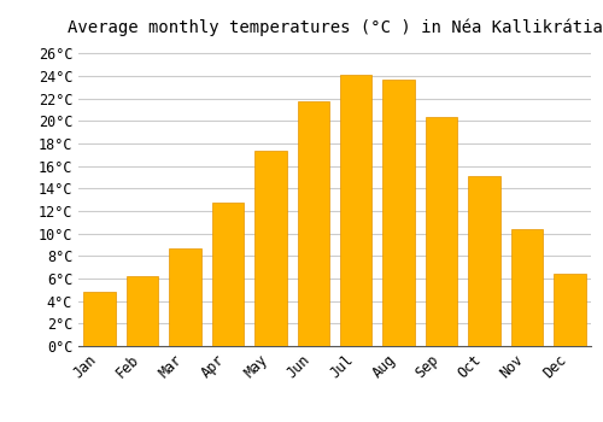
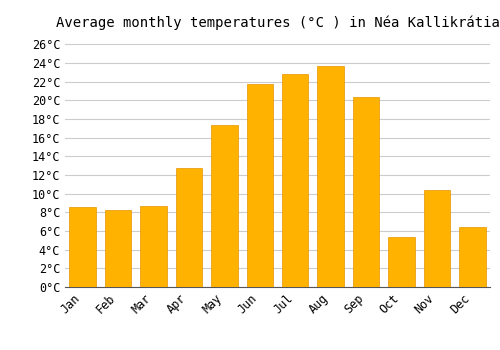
Jan: 4.8°C -> 8.6°C
Feb: 6.2°C -> 8.2°C
Jul: 24.1°C -> 22.8°C
Oct: 15.1°C -> 5.4°C
